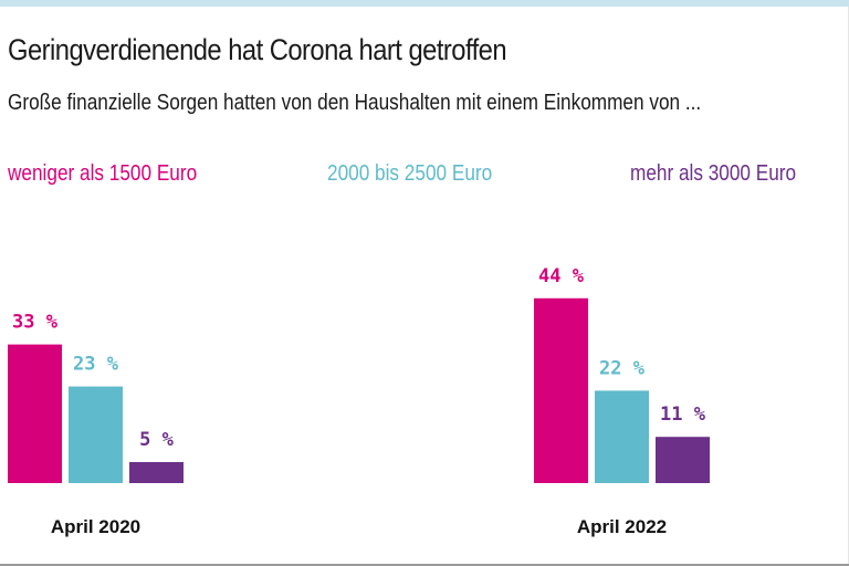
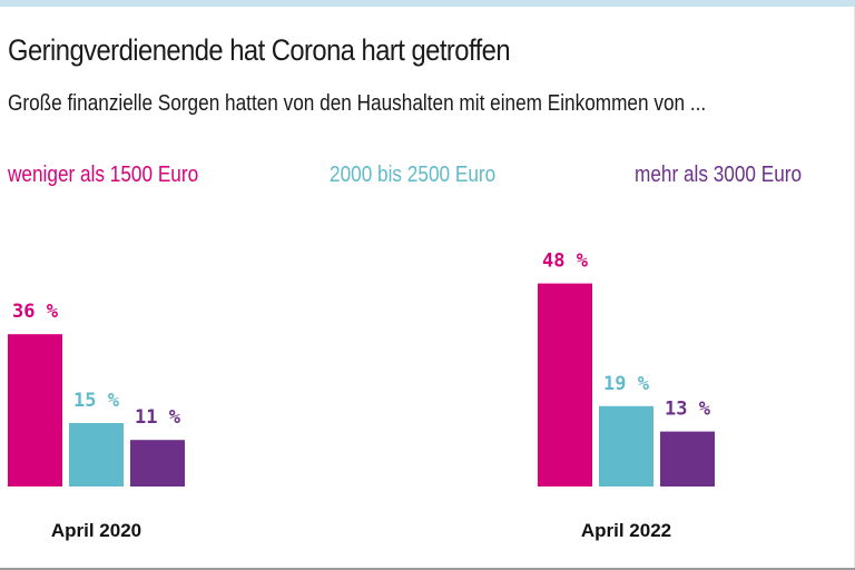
weniger als 1500 Euro/April 2020: 33 -> 36
2000 bis 2500 Euro/April 2020: 23 -> 15
mehr als 3000 Euro/April 2020: 5 -> 11
weniger als 1500 Euro/April 2022: 44 -> 48
2000 bis 2500 Euro/April 2022: 22 -> 19
mehr als 3000 Euro/April 2022: 11 -> 13
